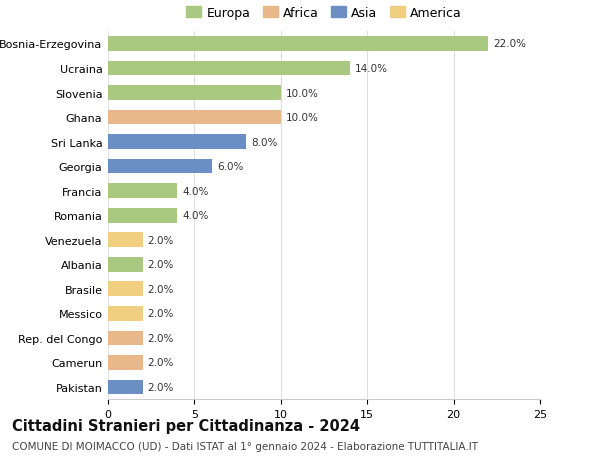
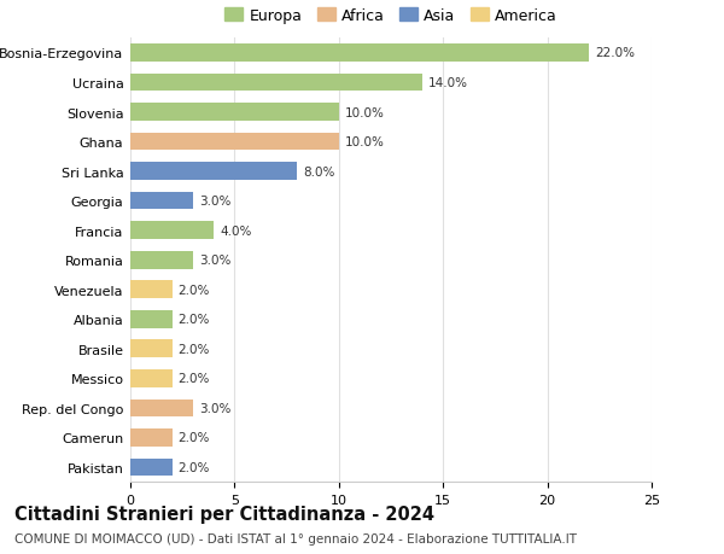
Georgia: 6.0% -> 3.0%
Romania: 4.0% -> 3.0%
Rep. del Congo: 2.0% -> 3.0%
